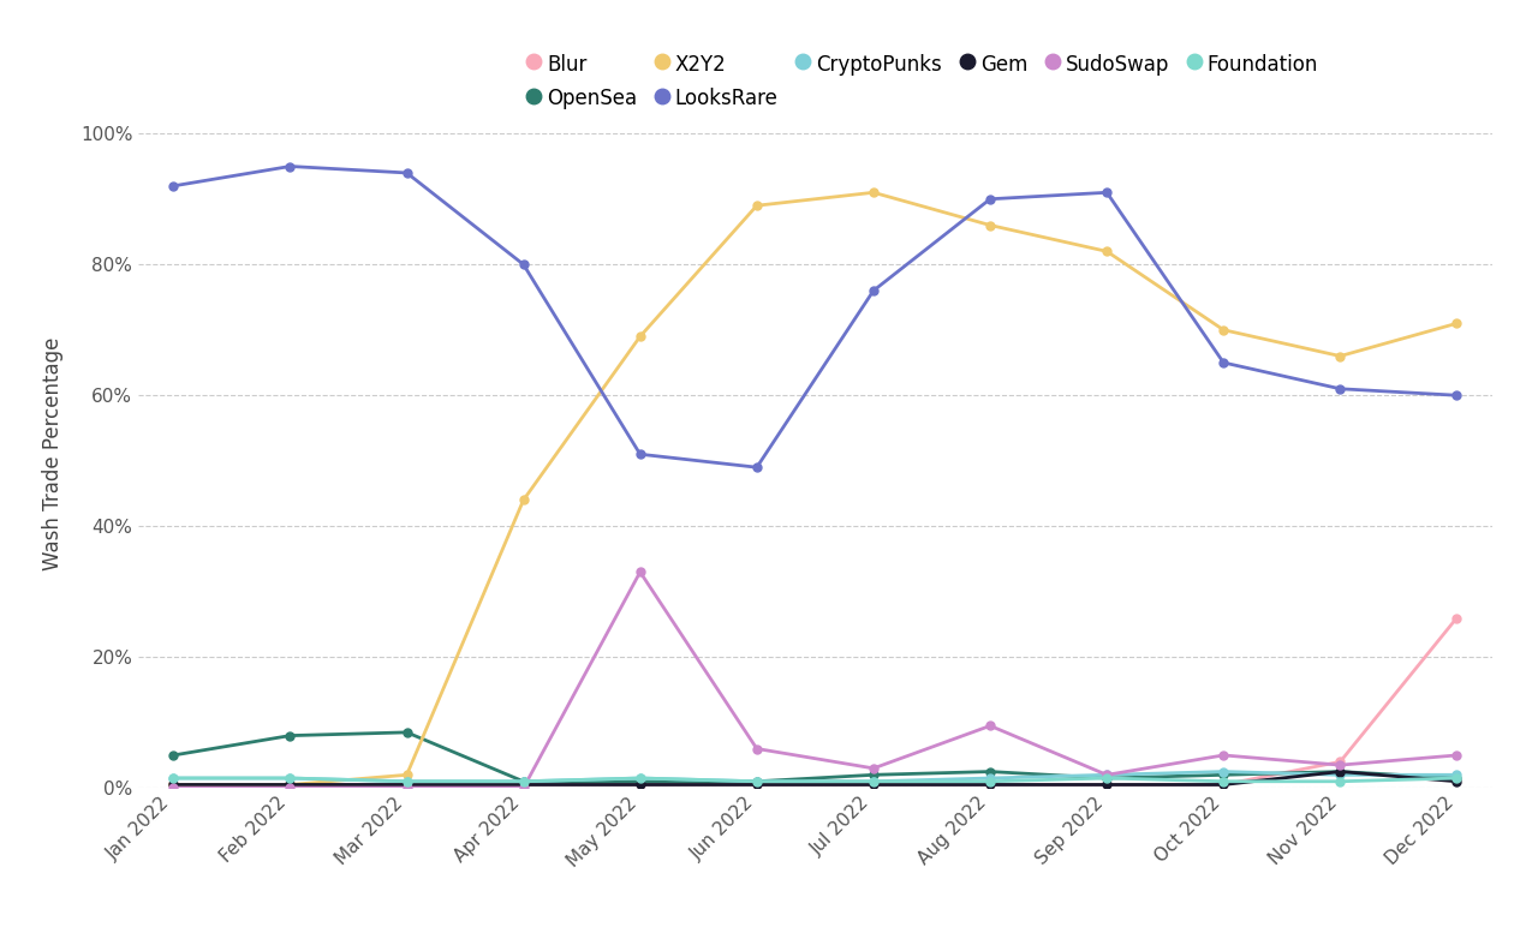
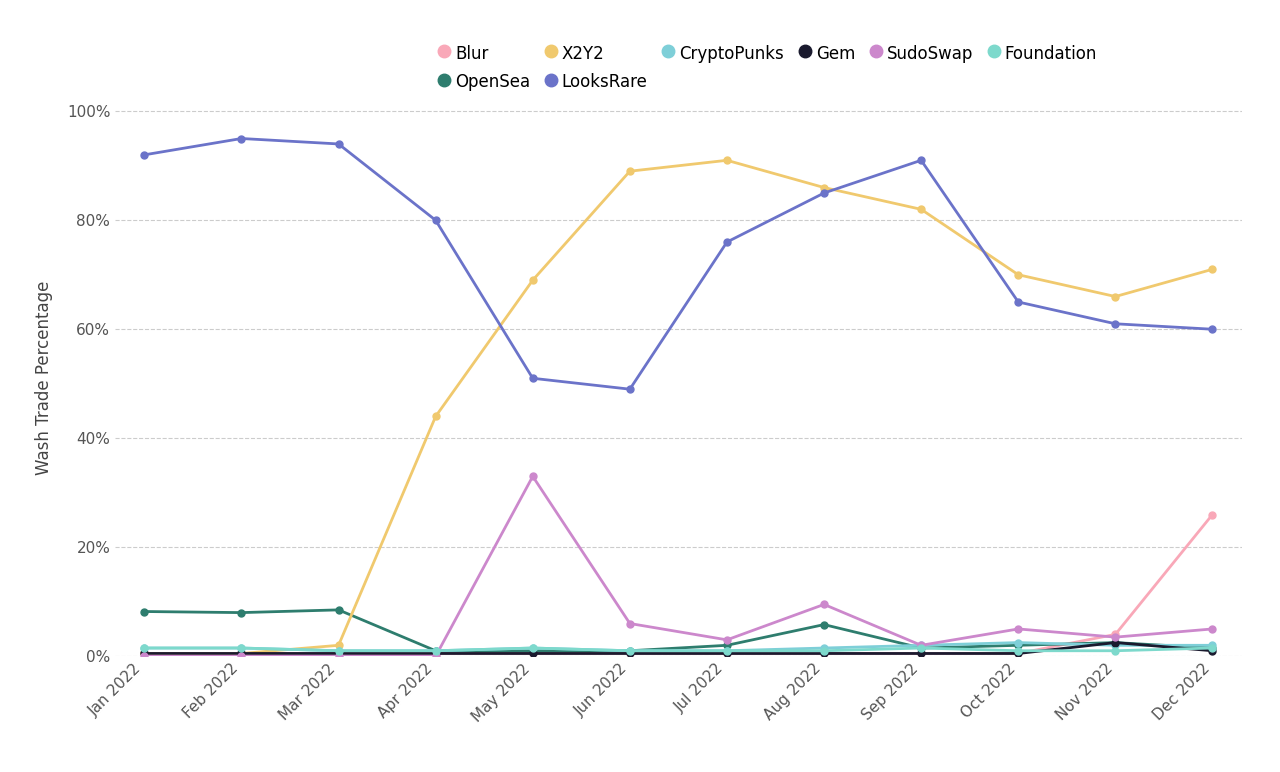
OpenSea/Jan 2022: 5.0% -> 8.2%
OpenSea/Aug 2022: 2.5% -> 5.8%
LooksRare/Aug 2022: 90% -> 85%
